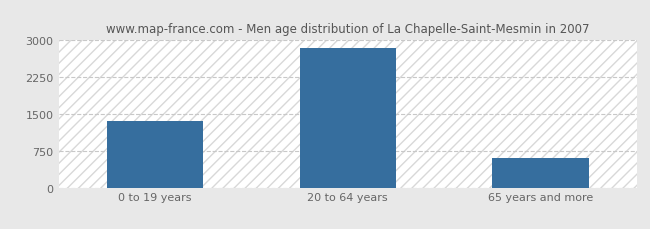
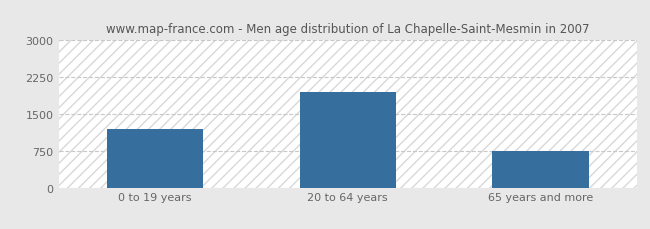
0 to 19 years: 1350 -> 1200
20 to 64 years: 2850 -> 1950
65 years and more: 600 -> 750
